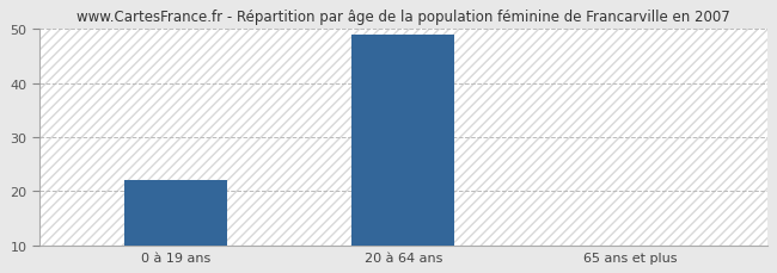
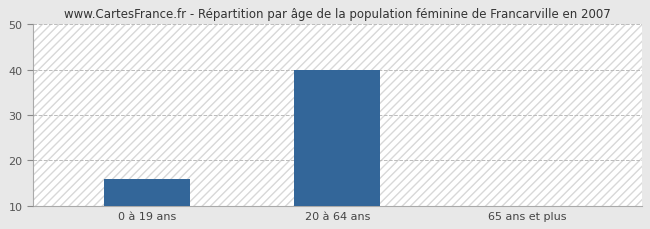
0 à 19 ans: 22 -> 16
20 à 64 ans: 49 -> 40
